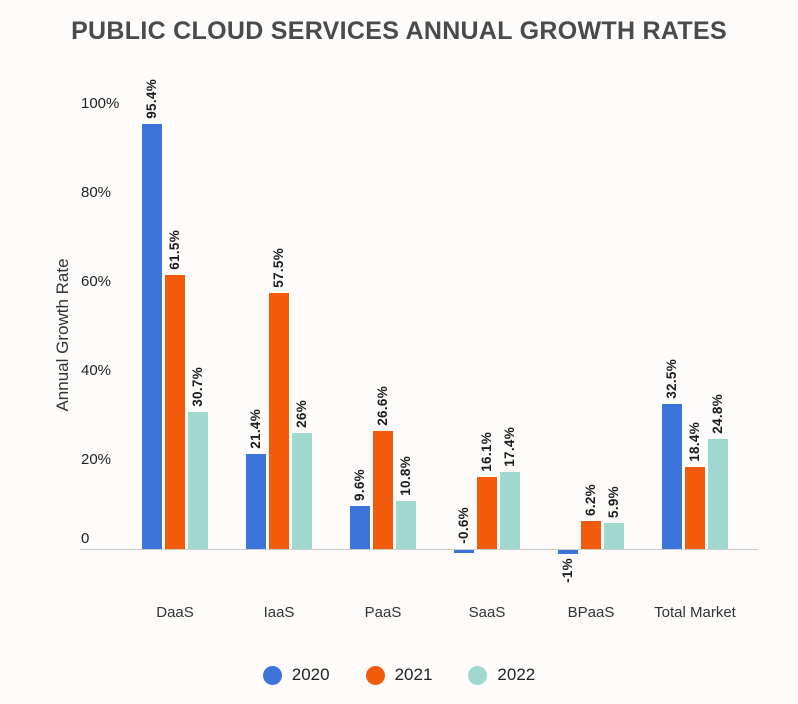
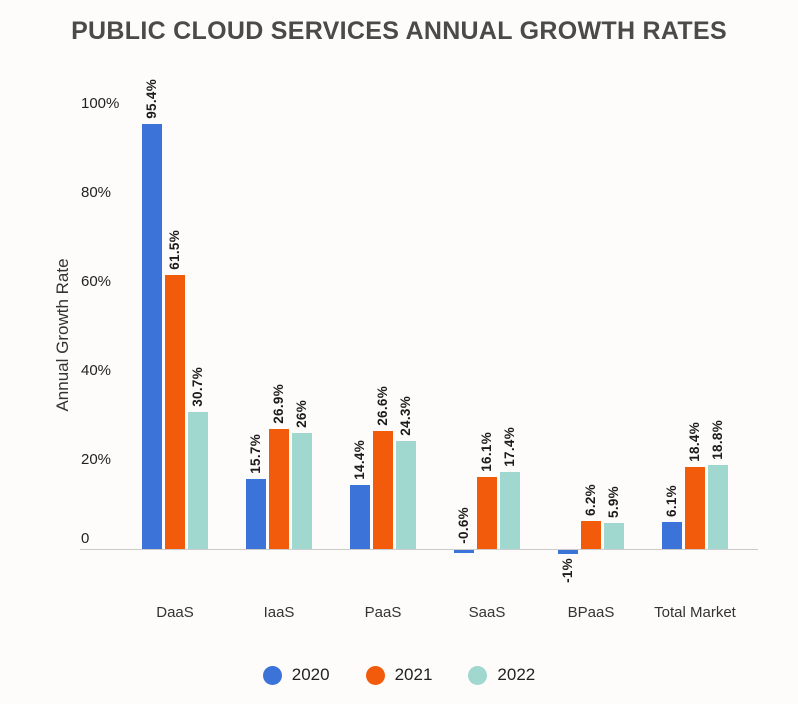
2020/IaaS: 21.4% -> 15.7%
2021/IaaS: 57.5% -> 26.9%
2020/PaaS: 9.6% -> 14.4%
2022/PaaS: 10.8% -> 24.3%
2020/Total Market: 32.5% -> 6.1%
2022/Total Market: 24.8% -> 18.8%
